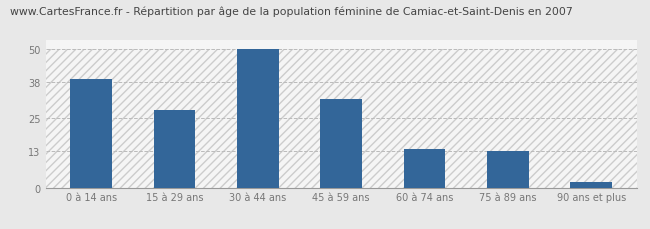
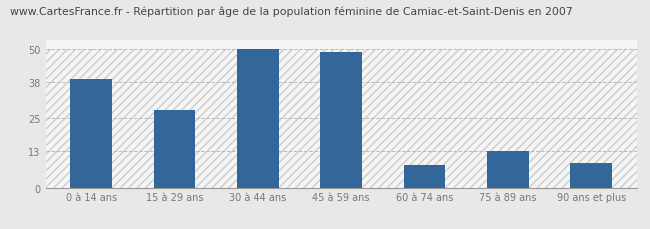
45 à 59 ans: 32 -> 49
60 à 74 ans: 14 -> 8
90 ans et plus: 2 -> 9
